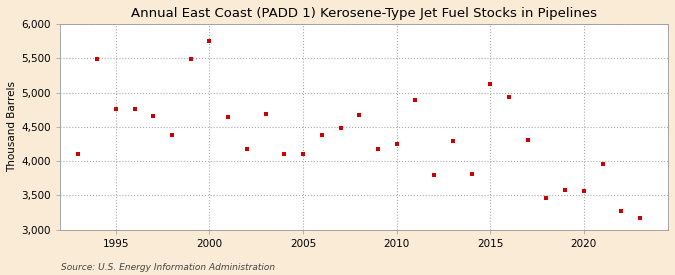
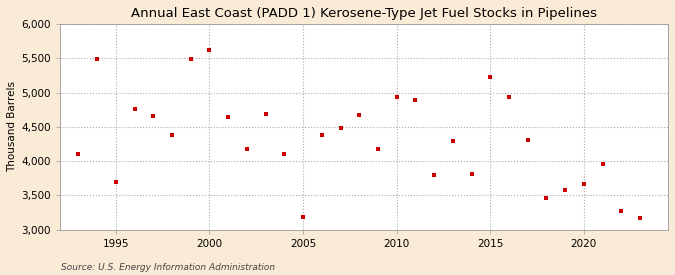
1995: 4,760 -> 3,700
2000: 5,750 -> 5,620
2005: 4,100 -> 3,180
2010: 4,250 -> 4,940
2015: 5,120 -> 5,220
2020: 3,560 -> 3,660
